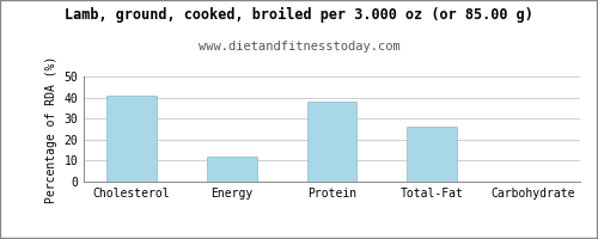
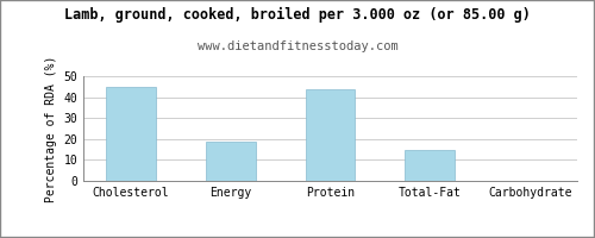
Cholesterol: 41 -> 45
Energy: 12 -> 19
Protein: 38 -> 44
Total-Fat: 26 -> 15
